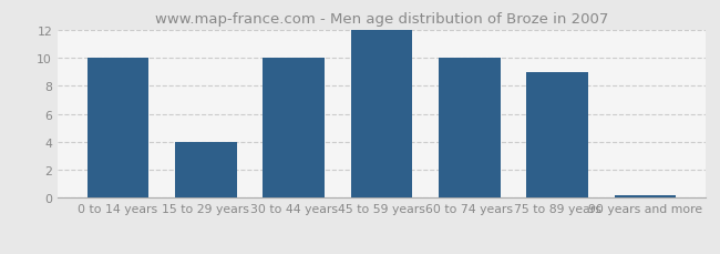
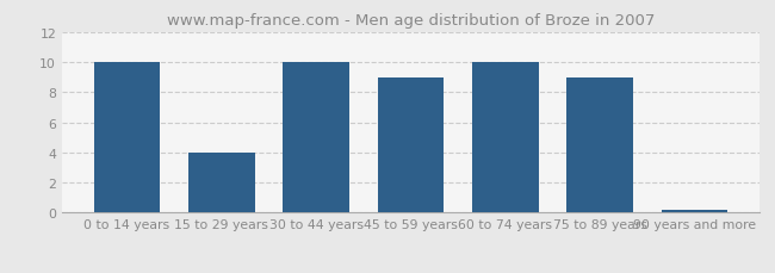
45 to 59 years: 12.0 -> 9.0
